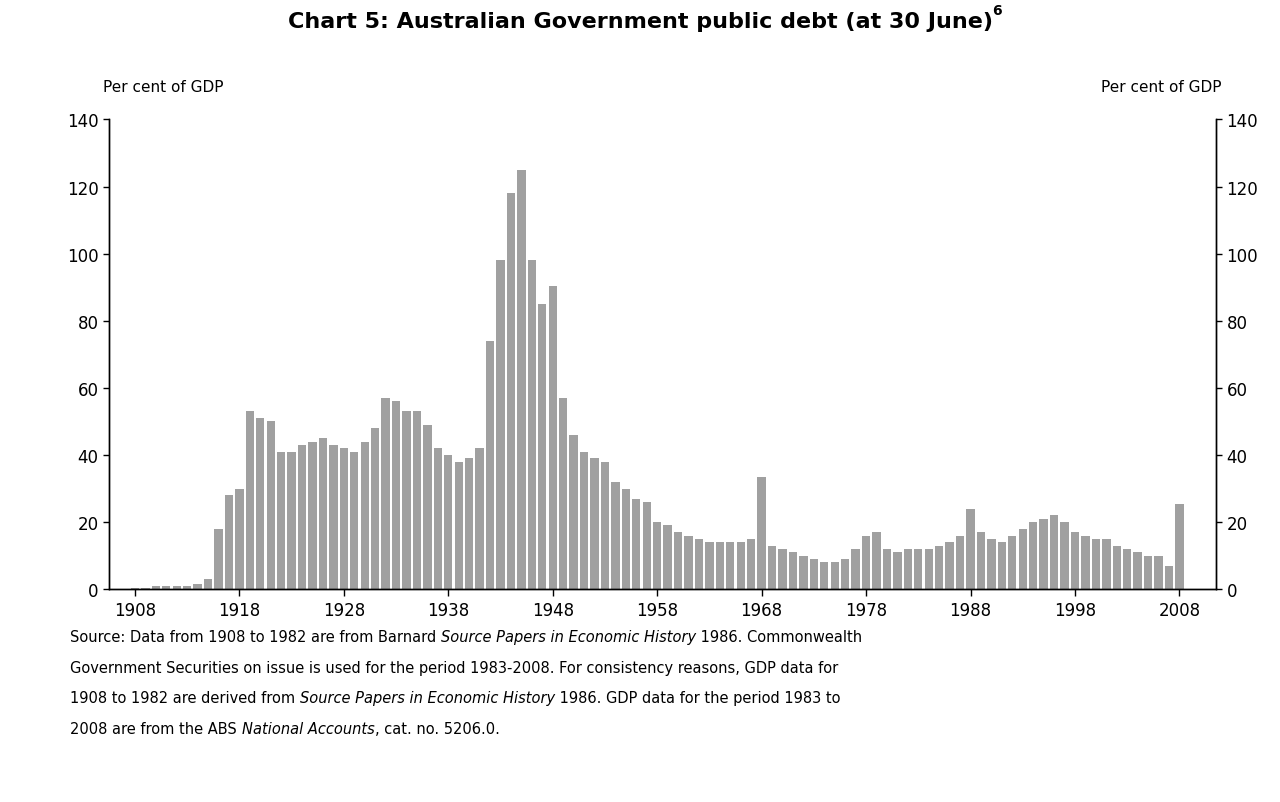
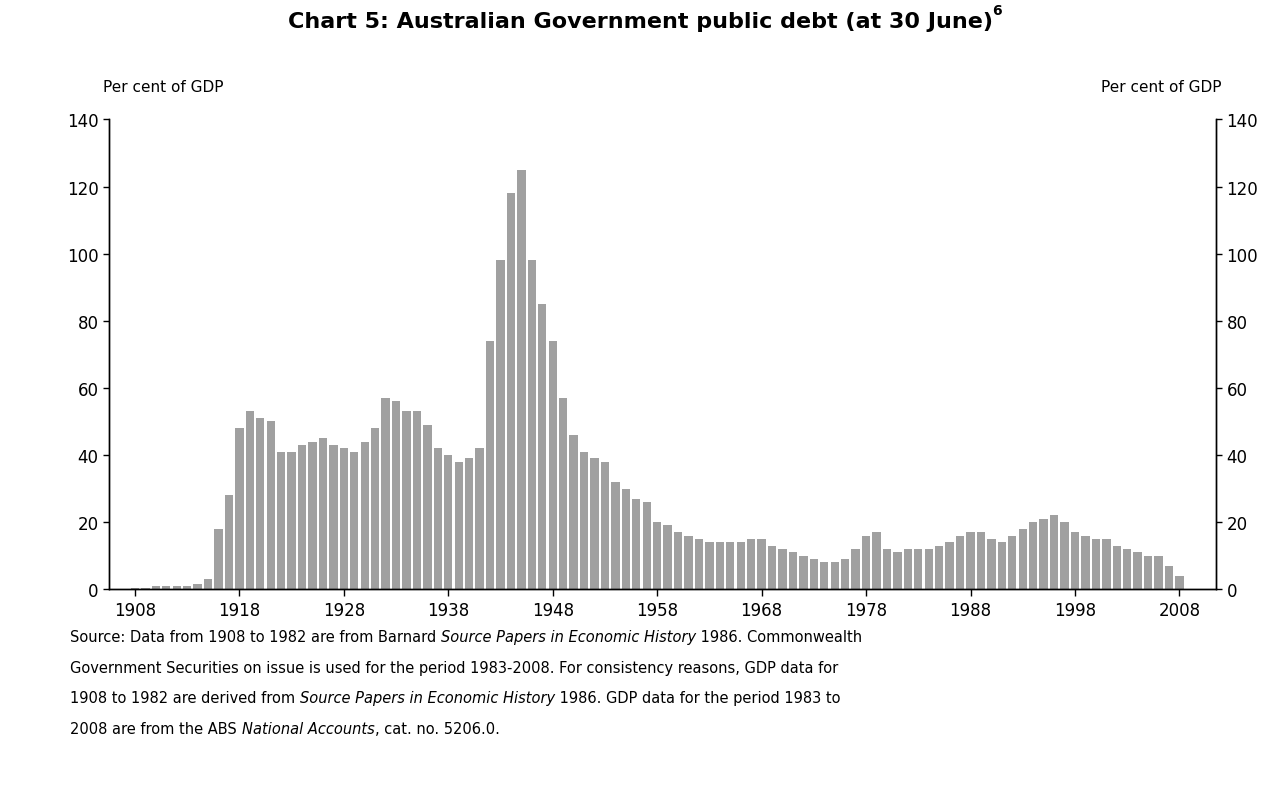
1918: 30.0 -> 48.0
1948: 90.5 -> 74.0
1968: 33.5 -> 15.0
1988: 24.0 -> 17.0
2008: 25.5 -> 4.0
